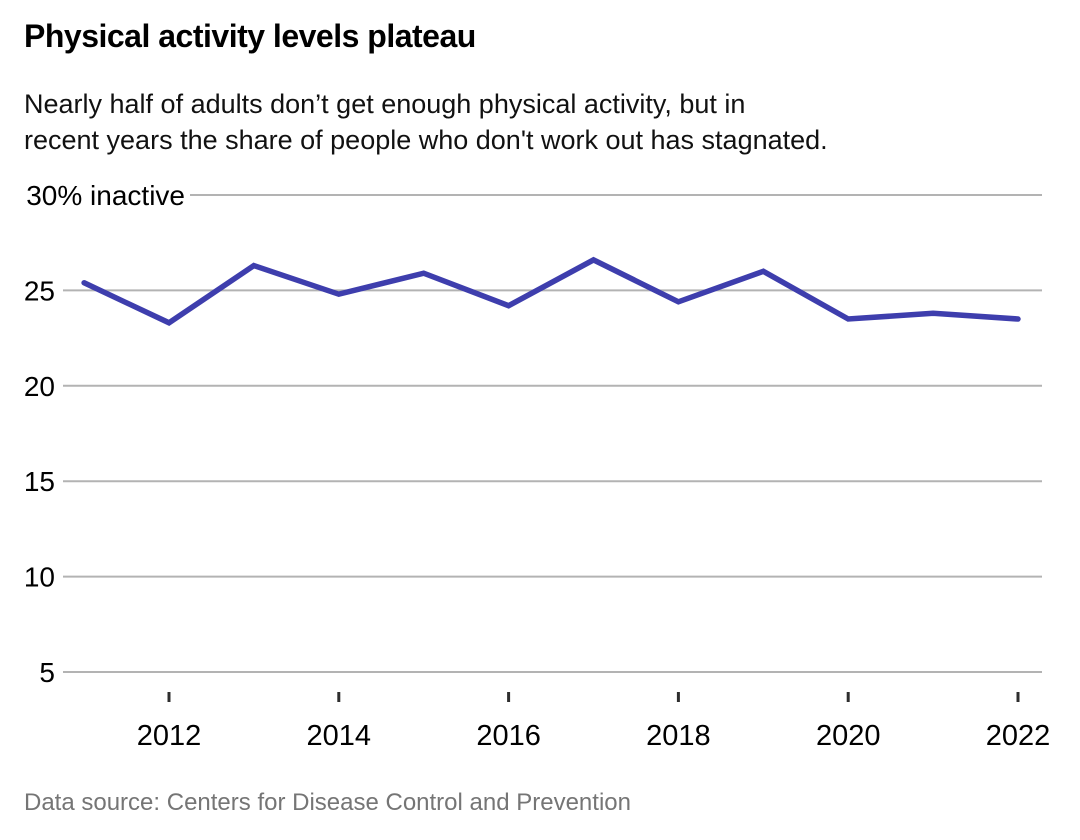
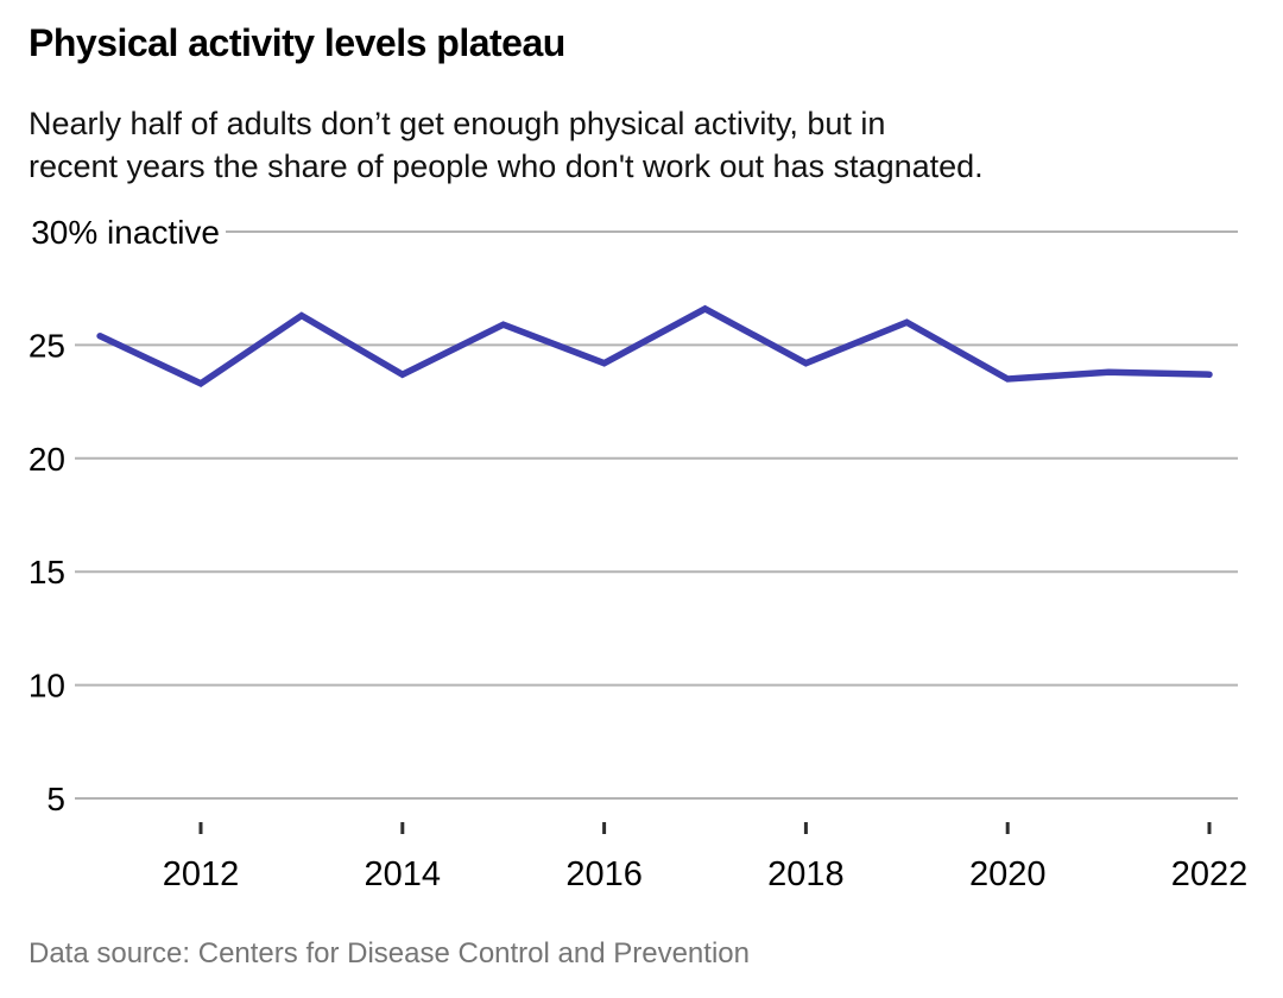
2014: 24.8 -> 23.7
2018: 24.4 -> 24.2
2022: 23.5 -> 23.7
